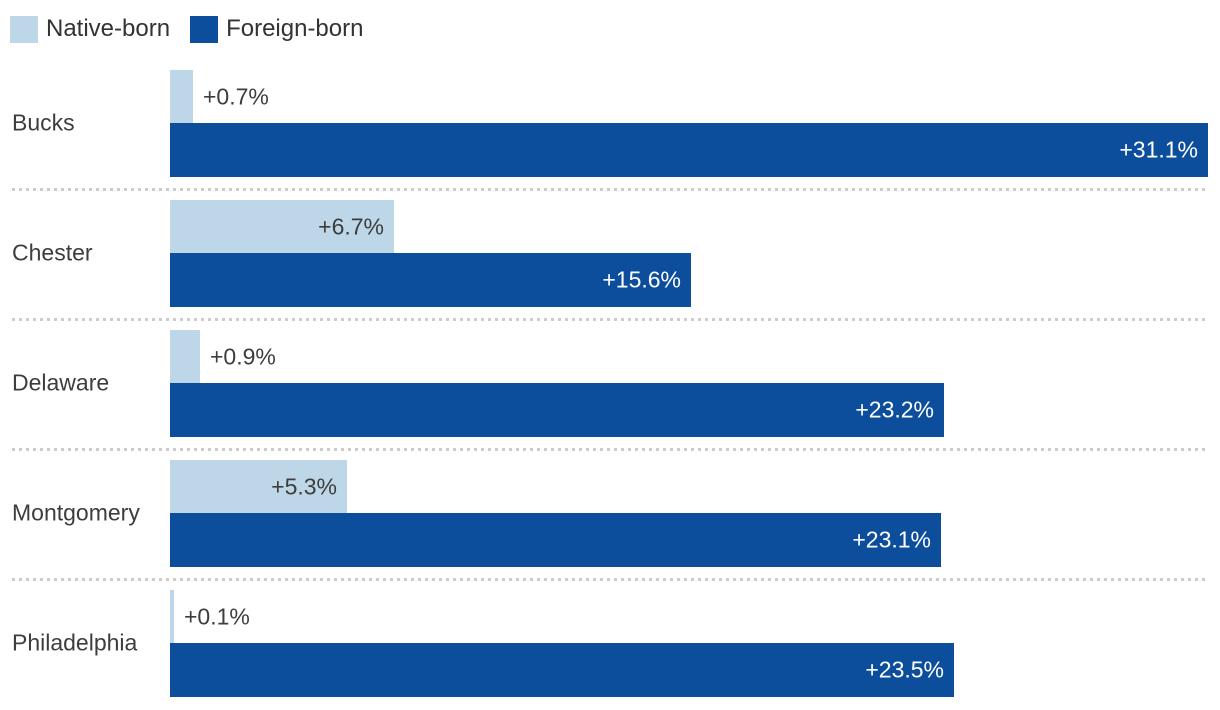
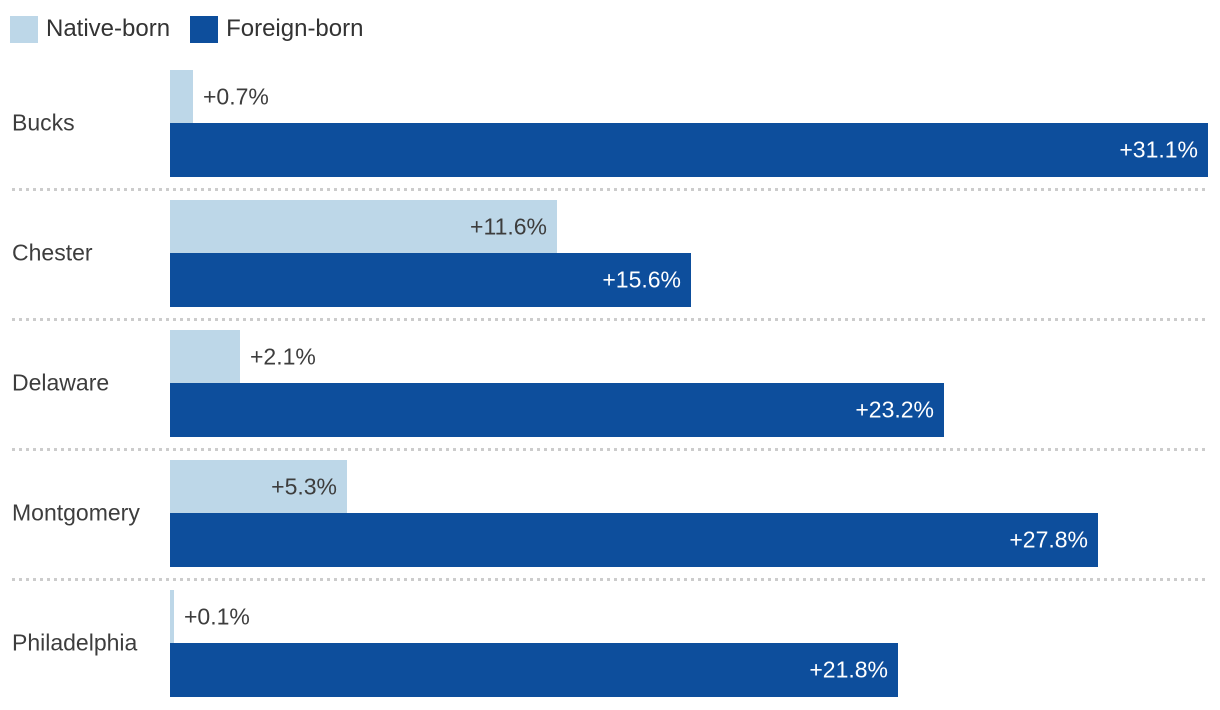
Native-born/Chester: +6.7% -> +11.6%
Native-born/Delaware: +0.9% -> +2.1%
Foreign-born/Montgomery: +23.1% -> +27.8%
Foreign-born/Philadelphia: +23.5% -> +21.8%
